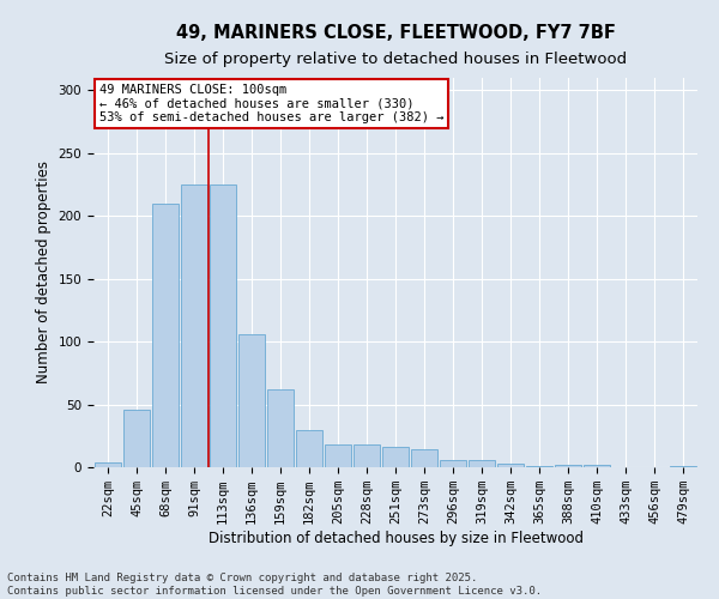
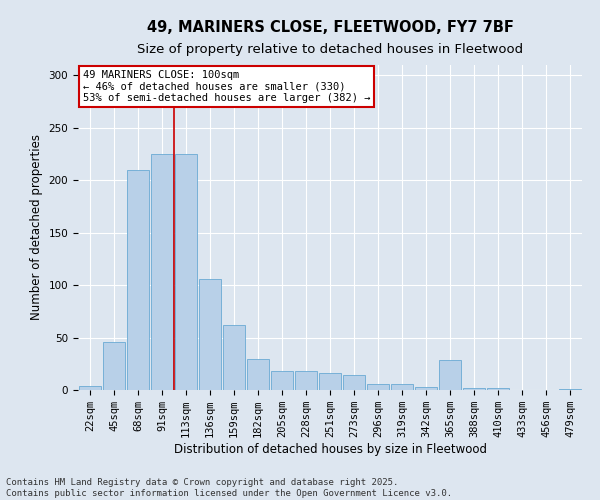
365sqm: 1 -> 29
